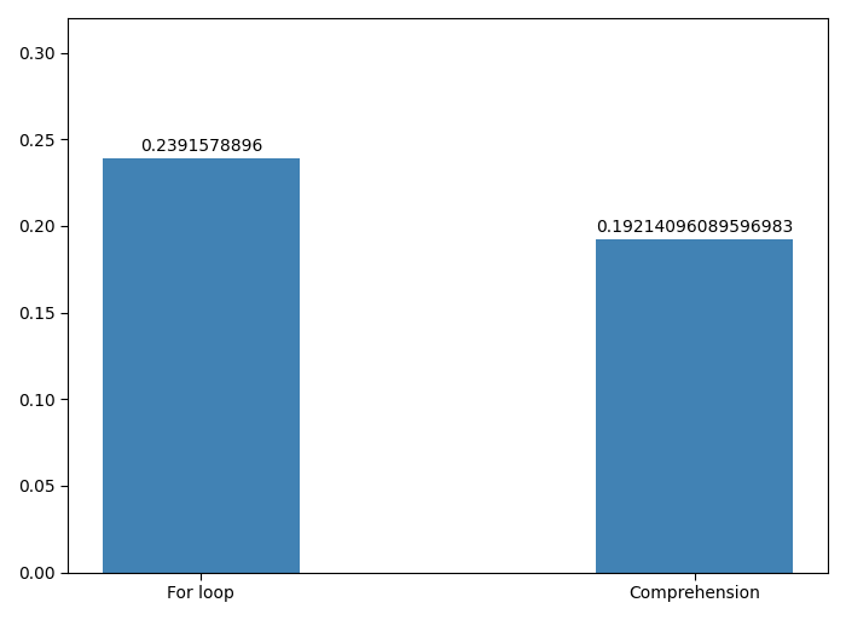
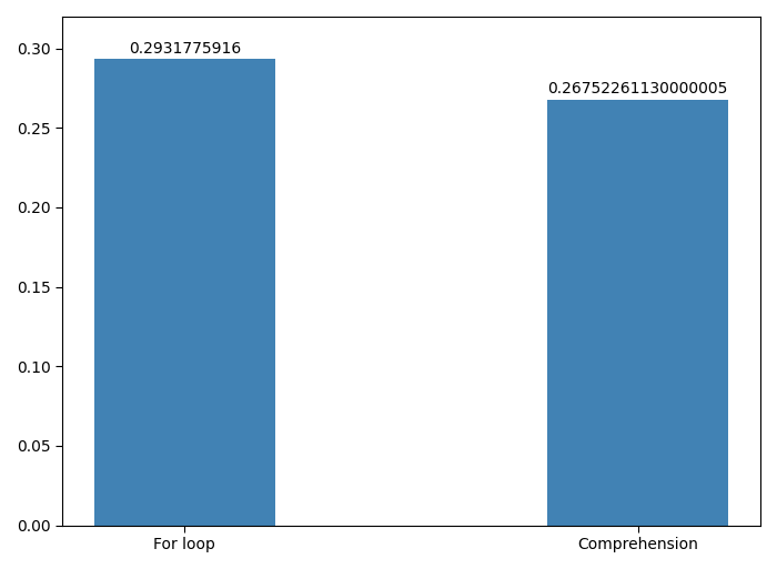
For loop: 0.2391578896 -> 0.2931775916
Comprehension: 0.19214096089596983 -> 0.26752261130000005
